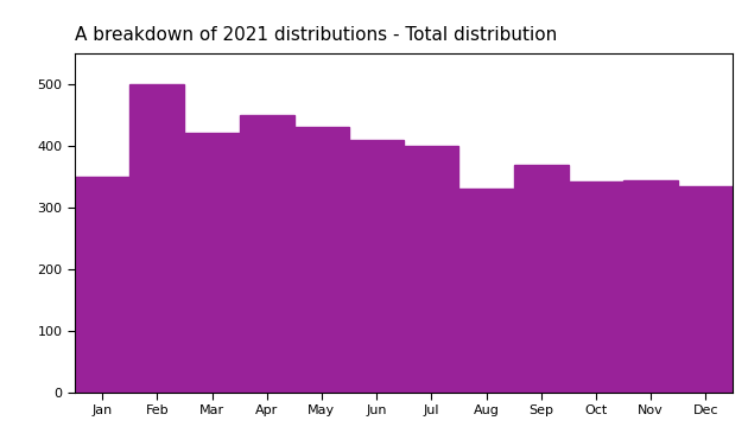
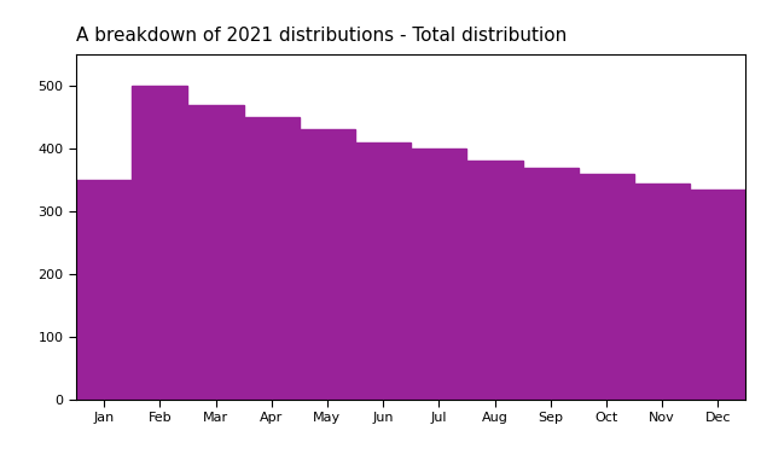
Mar: 422 -> 470
Aug: 330 -> 380
Oct: 342 -> 360
